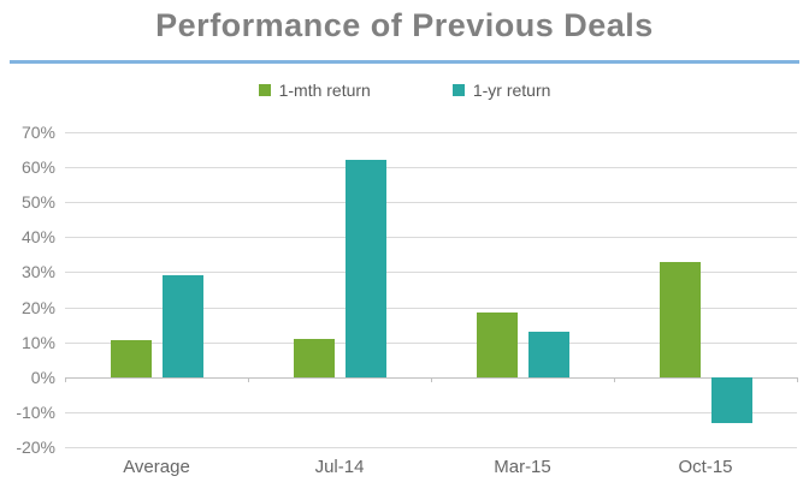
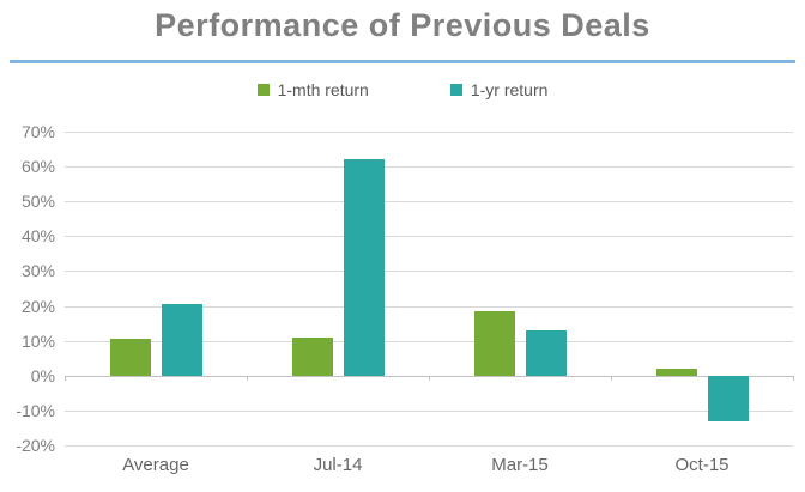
1-yr return/Average: 29% -> 20%
1-mth return/Oct-15: 33% -> 2%
